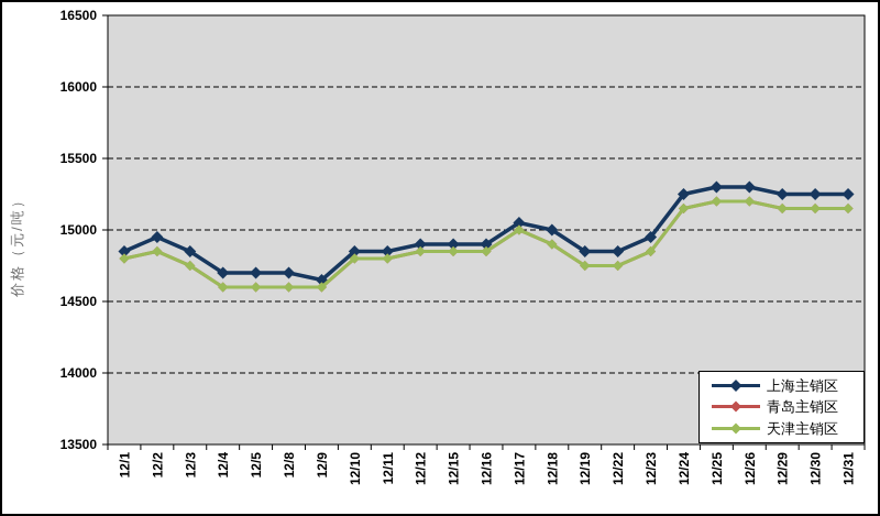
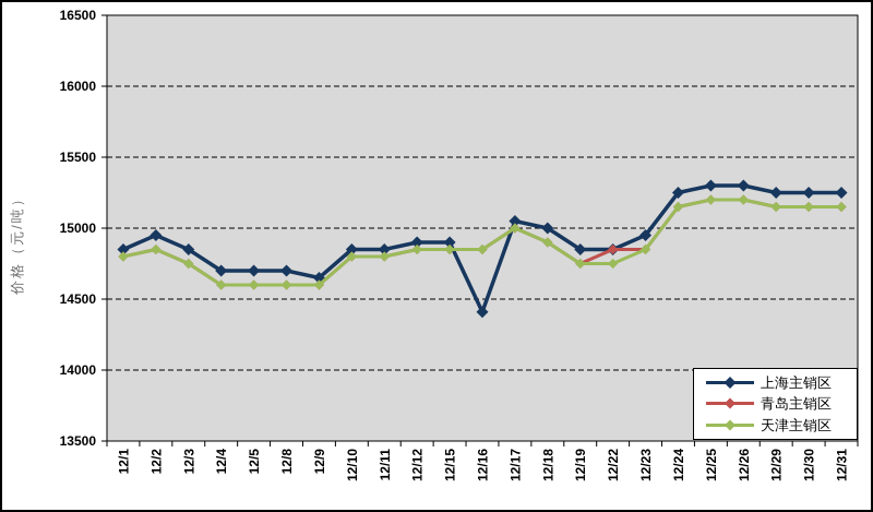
上海主销区/12/16: 14900 -> 14410
青岛主销区/12/22: 14750 -> 14850
